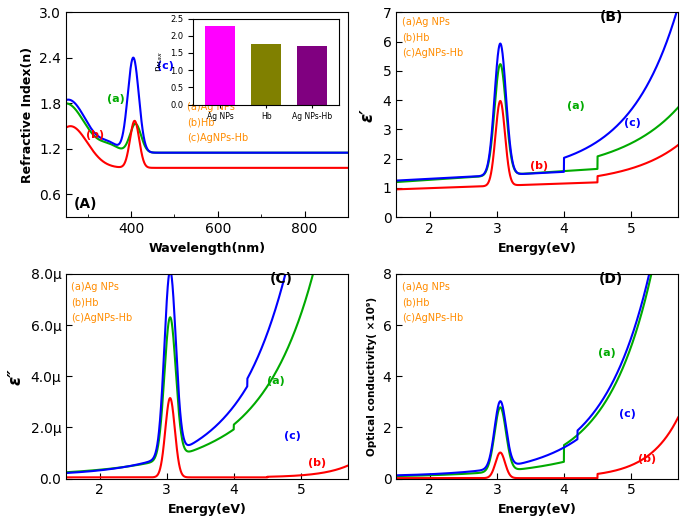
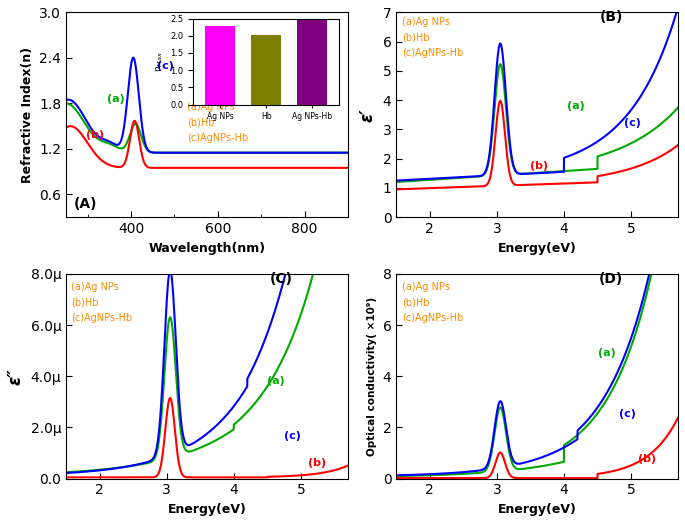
Hb: 1.75 -> 2.02
Ag NPs-Hb: 1.70 -> 2.45
